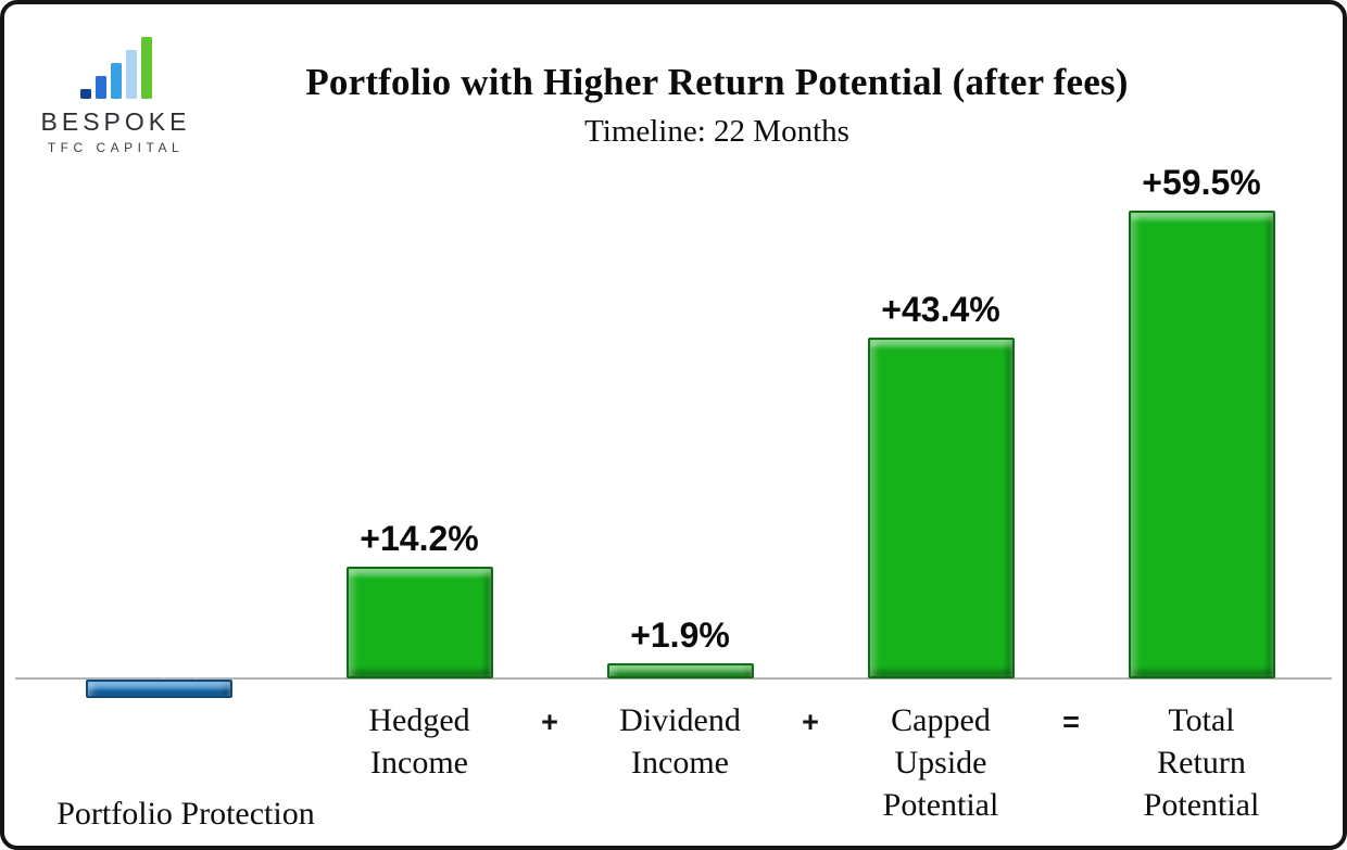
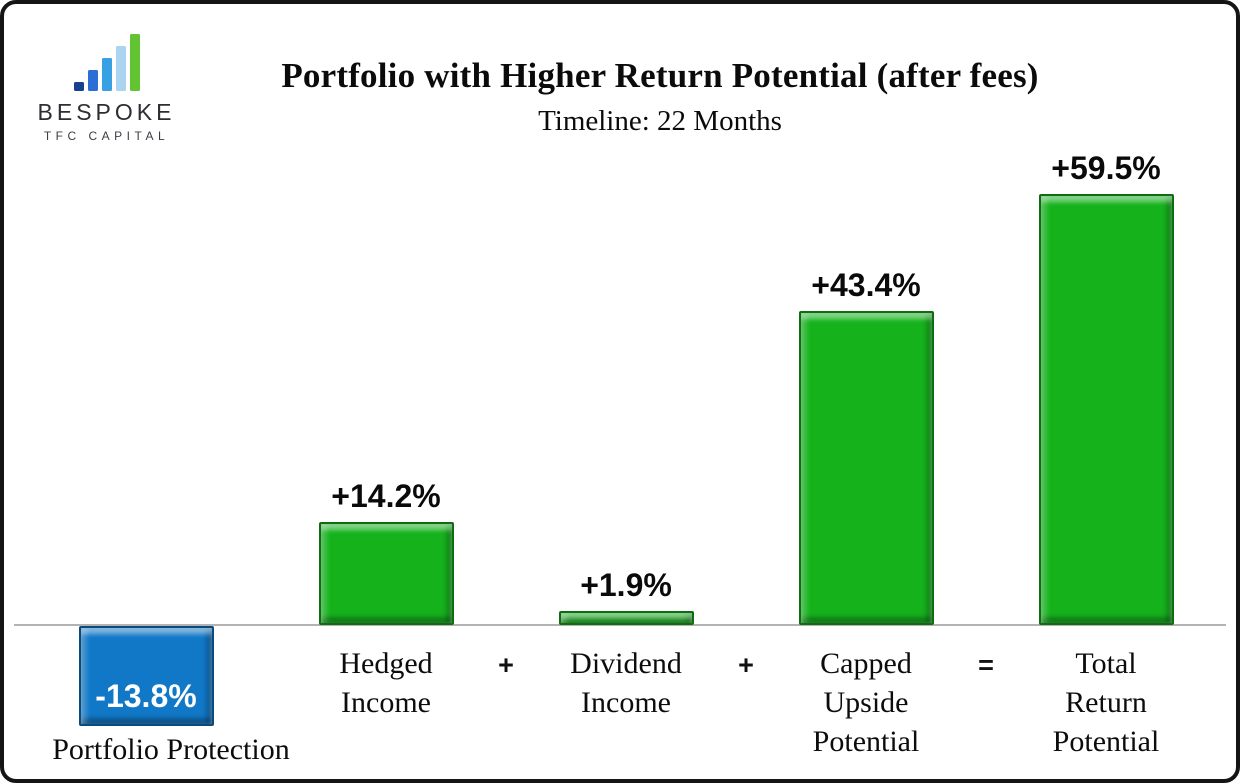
Portfolio Protection: -2.3% -> -13.8%
